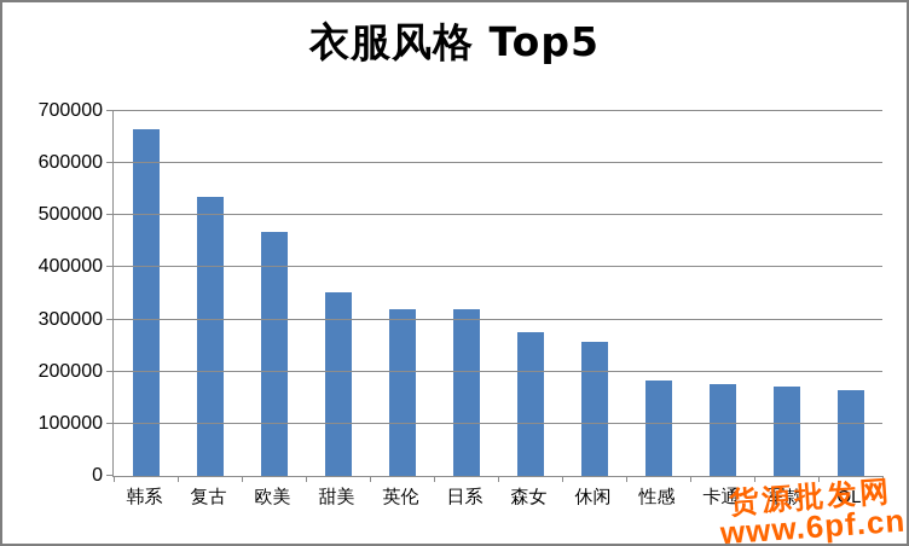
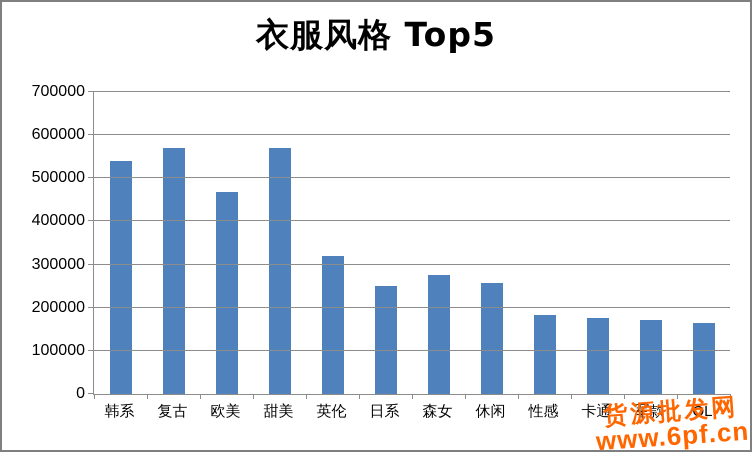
韩系: 660000 -> 540000
复古: 540000 -> 570000
甜美: 350000 -> 570000
日系: 320000 -> 250000
